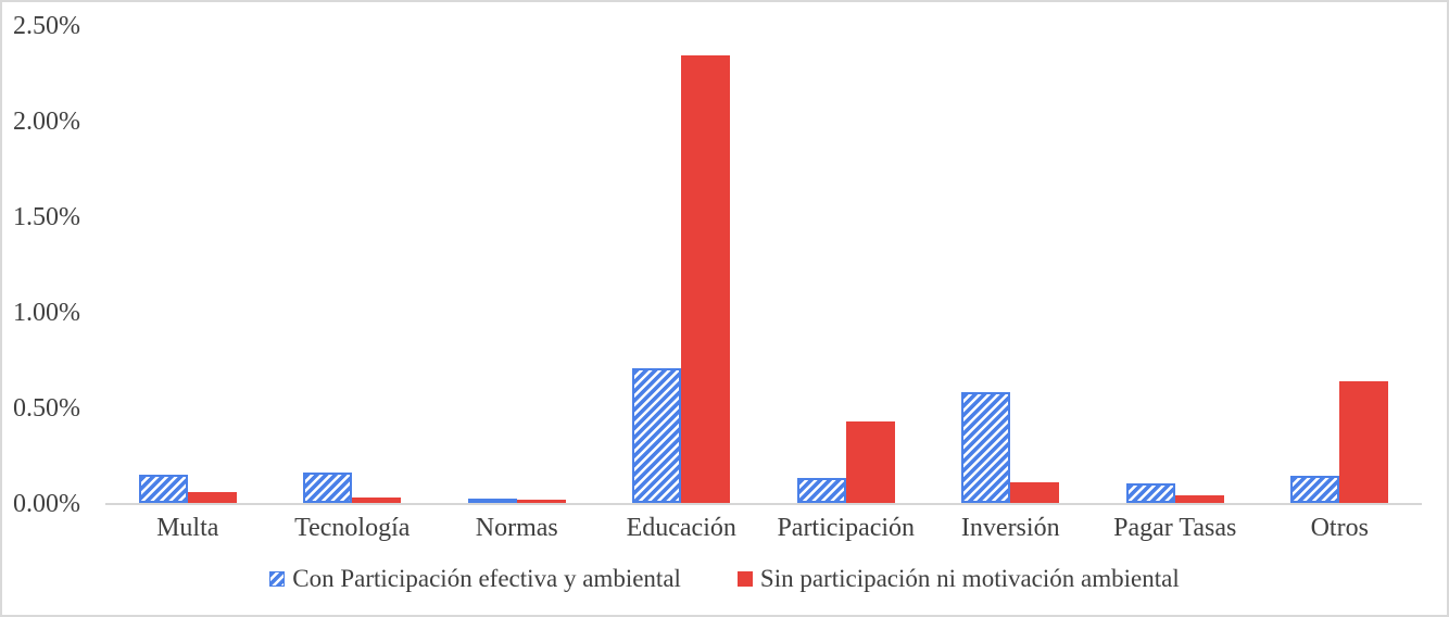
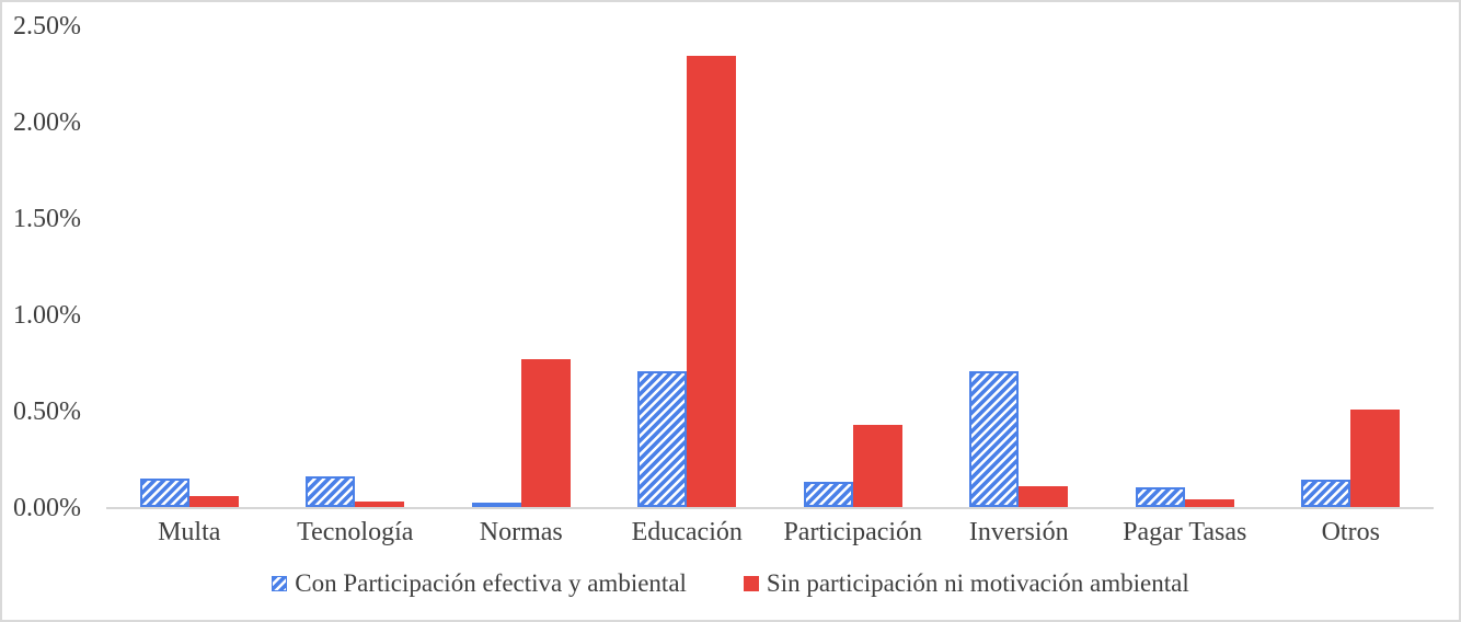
Sin participación ni motivación ambiental/Normas: 0.01% -> 0.77%
Con Participación efectiva y ambiental/Inversión: 0.58% -> 0.71%
Sin participación ni motivación ambiental/Otros: 0.64% -> 0.51%
